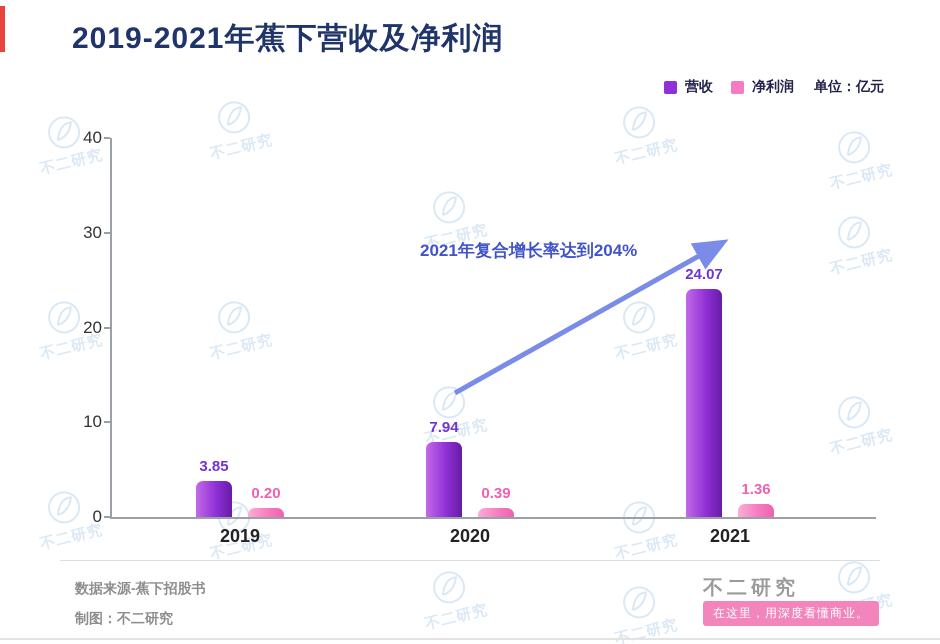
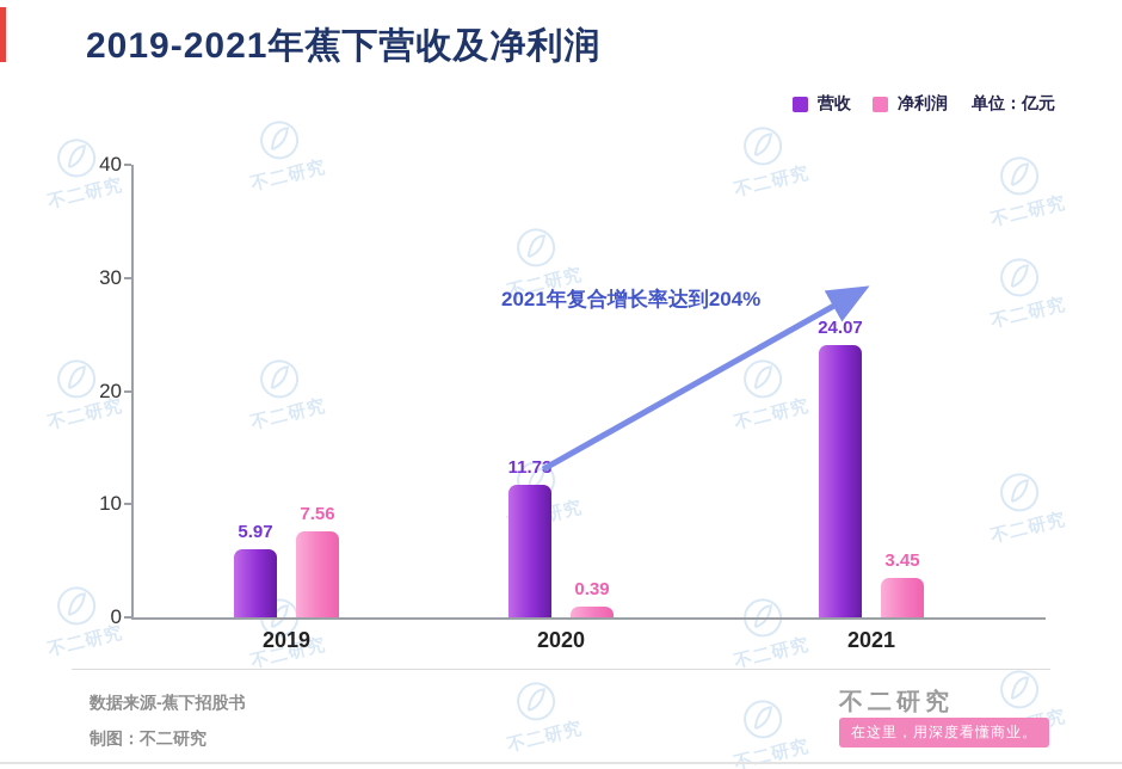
营收/2019: 3.85 -> 5.97
净利润/2019: 0.20 -> 7.56
营收/2020: 7.94 -> 11.73
净利润/2021: 1.36 -> 3.45
